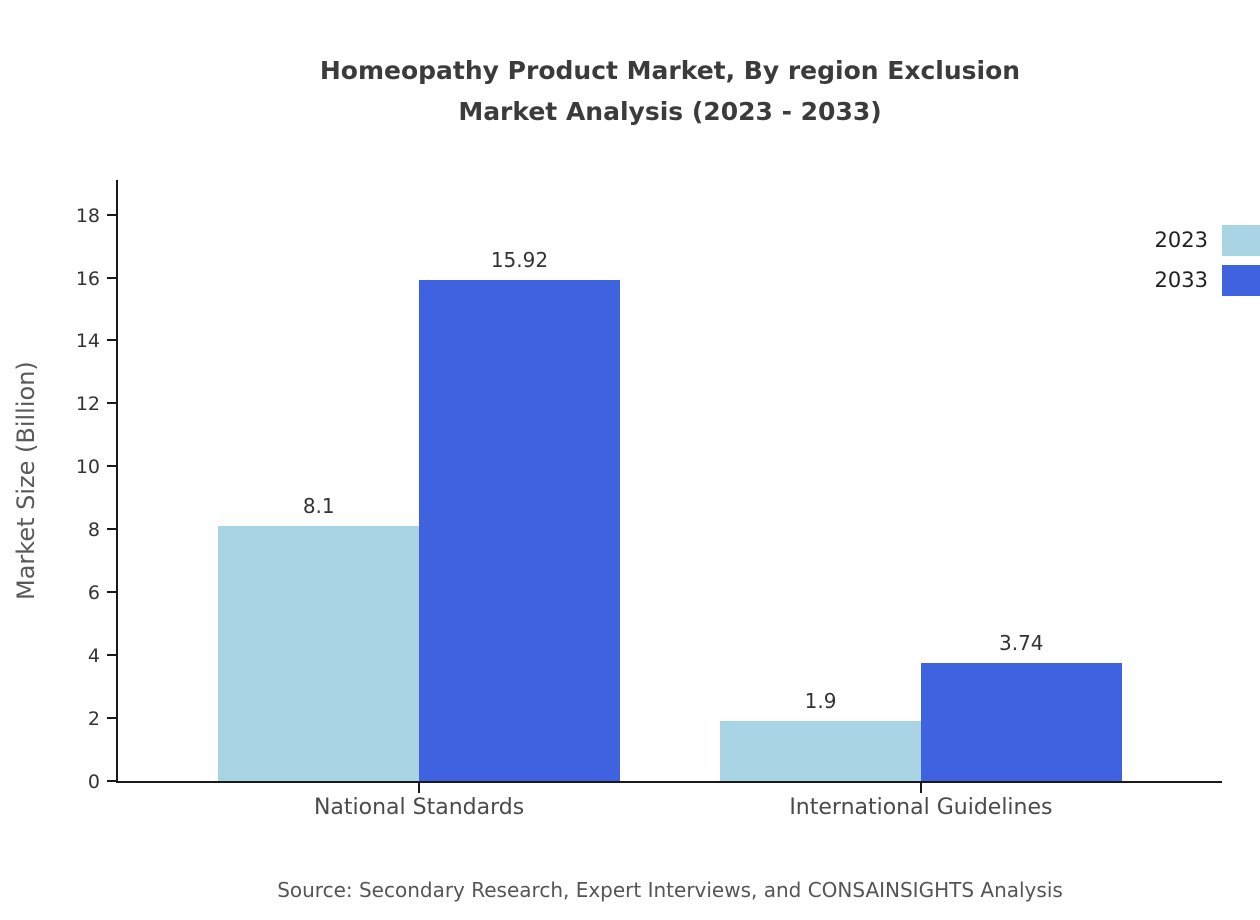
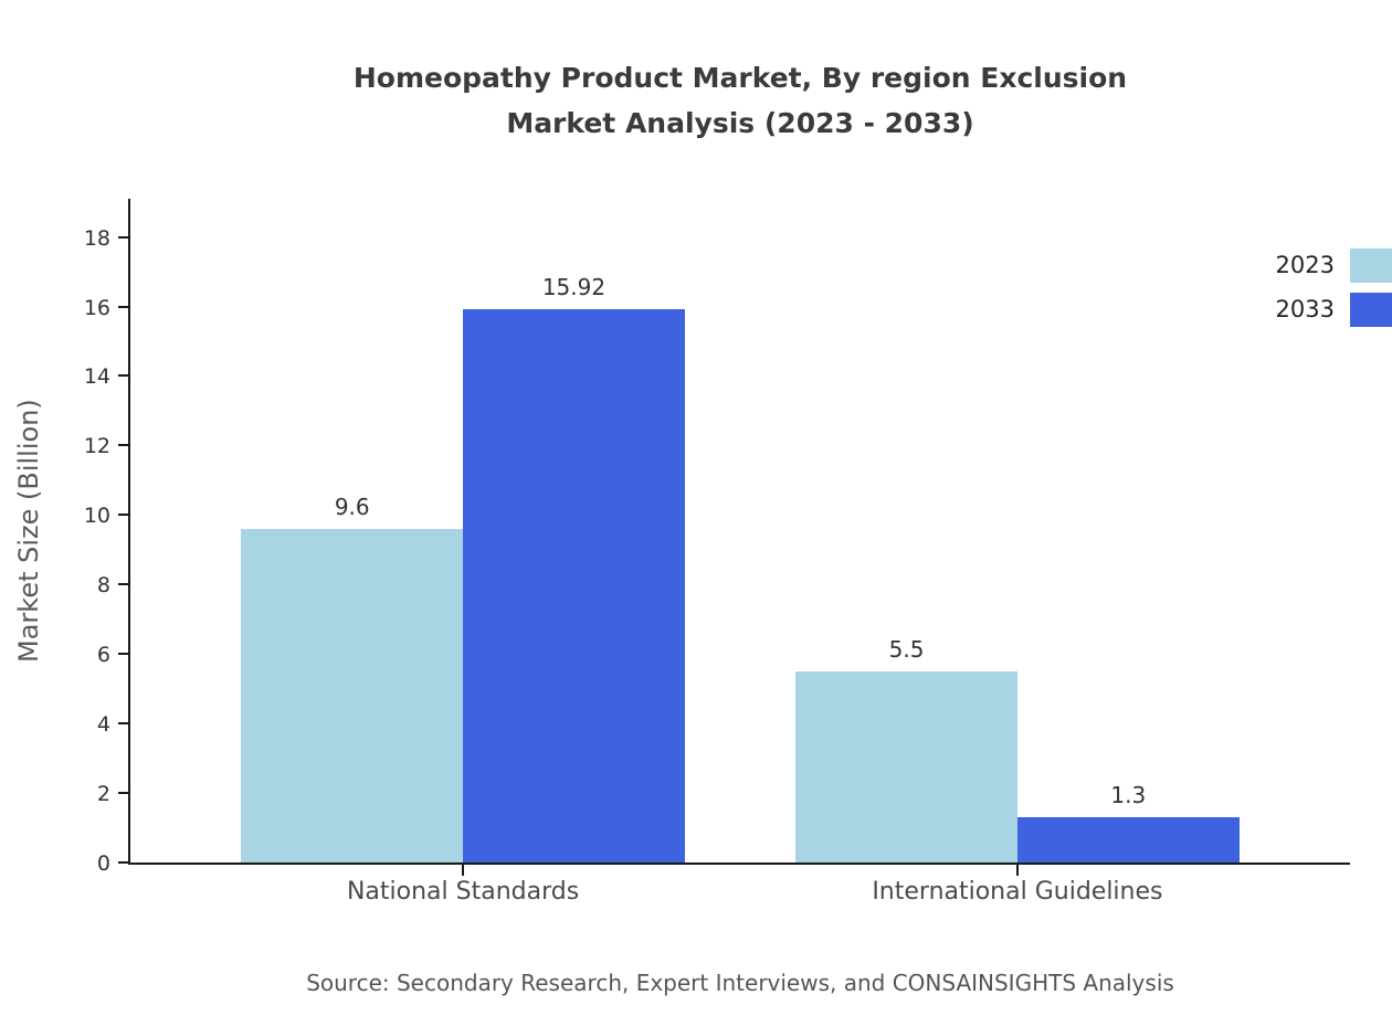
2023/National Standards: 8.1 -> 9.6
2023/International Guidelines: 1.9 -> 5.5
2033/International Guidelines: 3.74 -> 1.3
